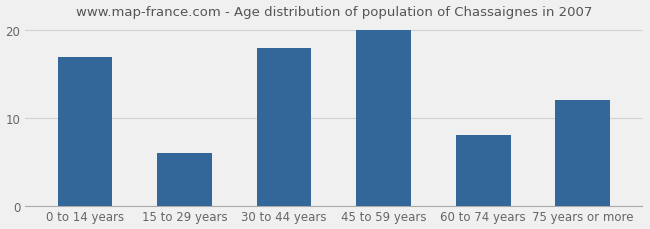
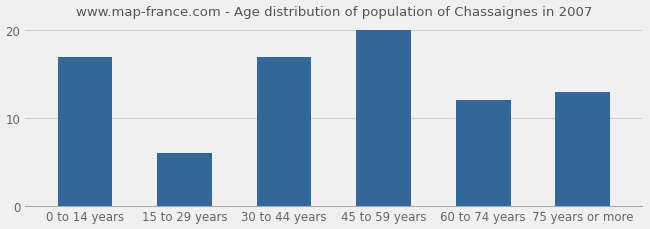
30 to 44 years: 18 -> 17
60 to 74 years: 8 -> 12
75 years or more: 12 -> 13
